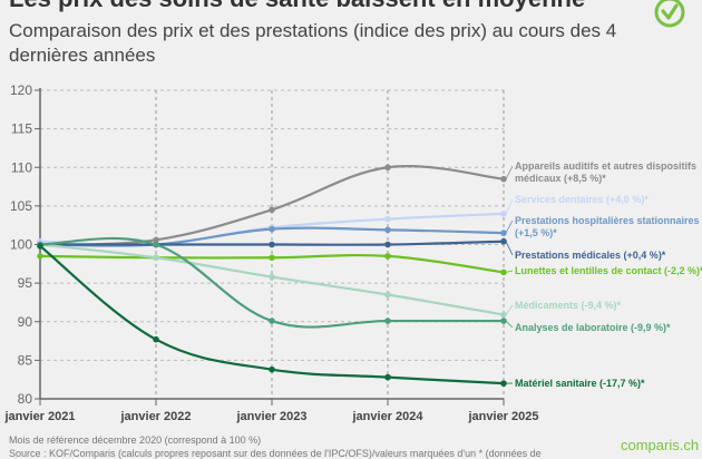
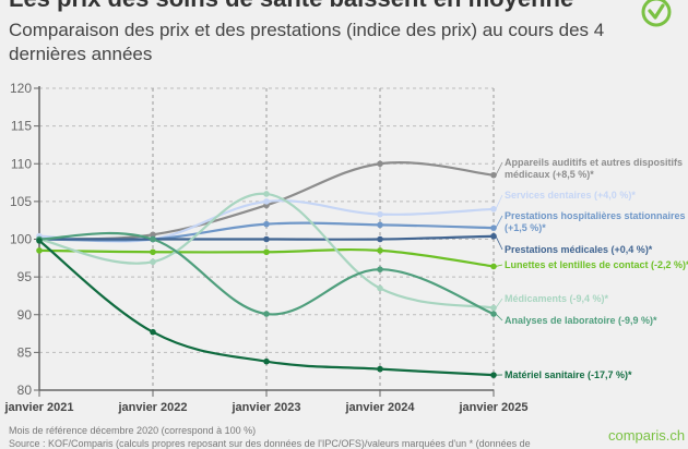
Médicaments (-9,4 %)*/janvier 2022: 98 -> 97
Services dentaires (+4,0 %)*/janvier 2023: 102 -> 105
Médicaments (-9,4 %)*/janvier 2023: 96 -> 106
Analyses de laboratoire (-9,9 %)*/janvier 2024: 90 -> 96
